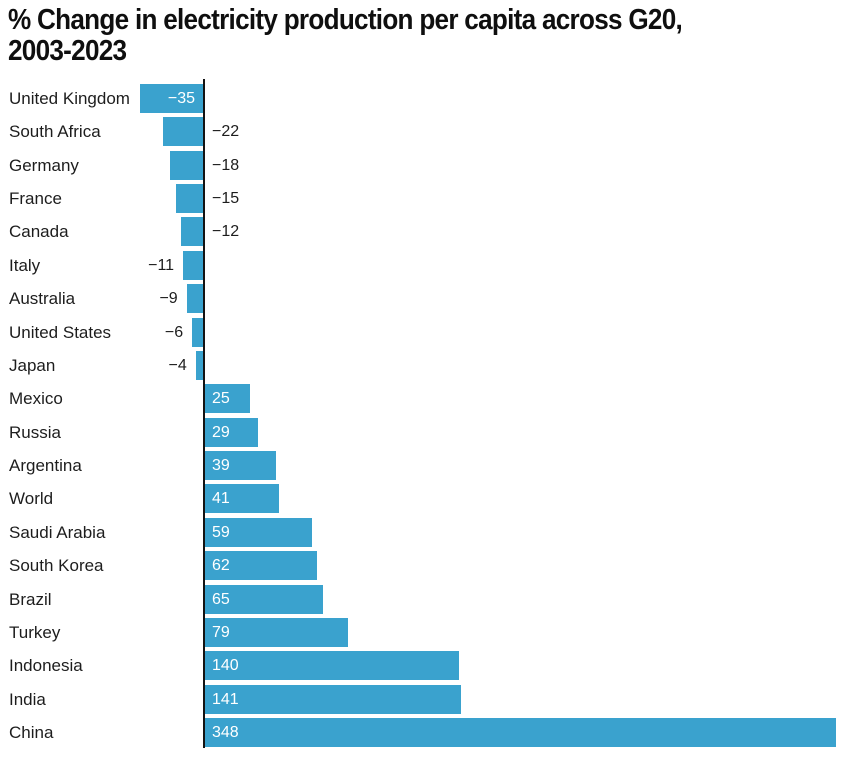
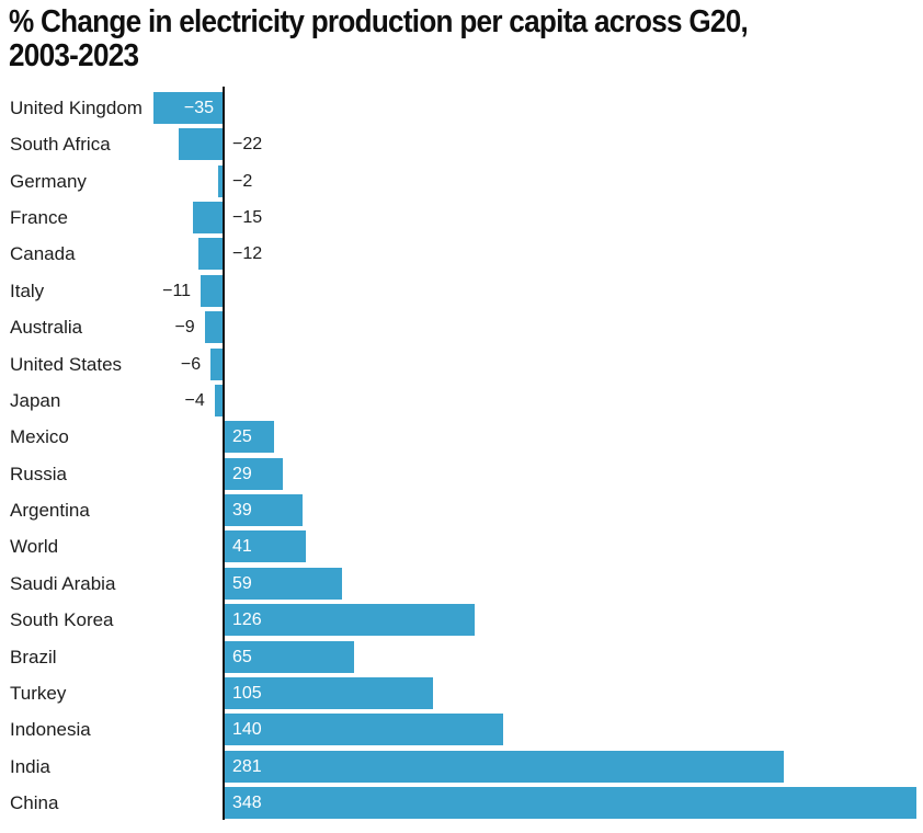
Germany: −18 -> −2
South Korea: 62 -> 126
Turkey: 79 -> 105
India: 141 -> 281
